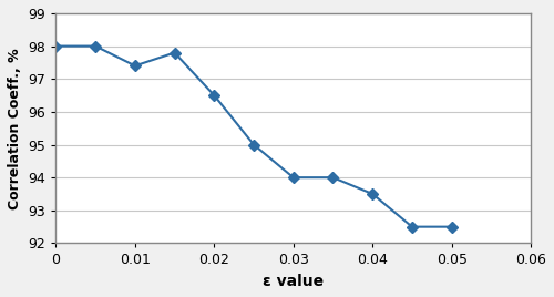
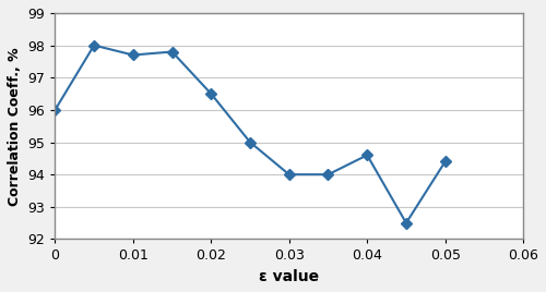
0: 98.0 -> 96.0
0.01: 97.4 -> 97.7
0.04: 93.5 -> 94.6
0.05: 92.5 -> 94.4
